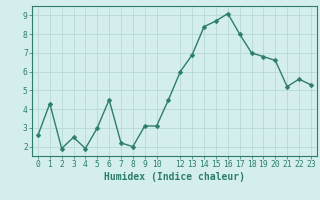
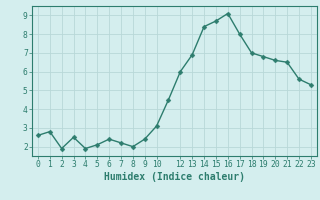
1: 4.3 -> 2.8
5: 3.0 -> 2.1
6: 4.5 -> 2.4
9: 3.1 -> 2.4
21: 5.2 -> 6.5
